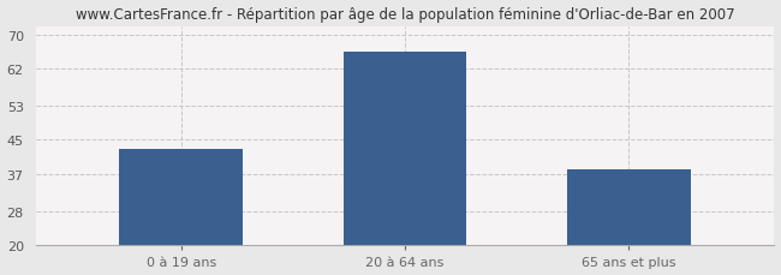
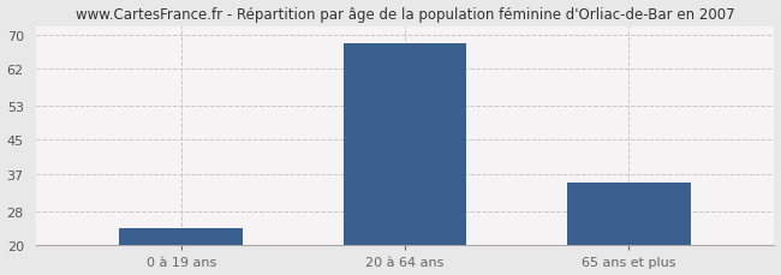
0 à 19 ans: 43 -> 24
20 à 64 ans: 66 -> 68
65 ans et plus: 38 -> 35
